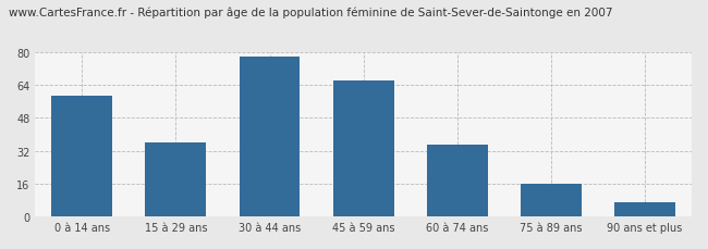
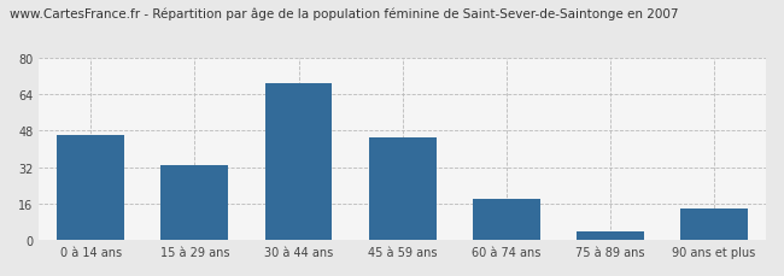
0 à 14 ans: 59 -> 46
15 à 29 ans: 36 -> 33
30 à 44 ans: 78 -> 69
45 à 59 ans: 66 -> 45
60 à 74 ans: 35 -> 18
75 à 89 ans: 16 -> 4
90 ans et plus: 7 -> 14
